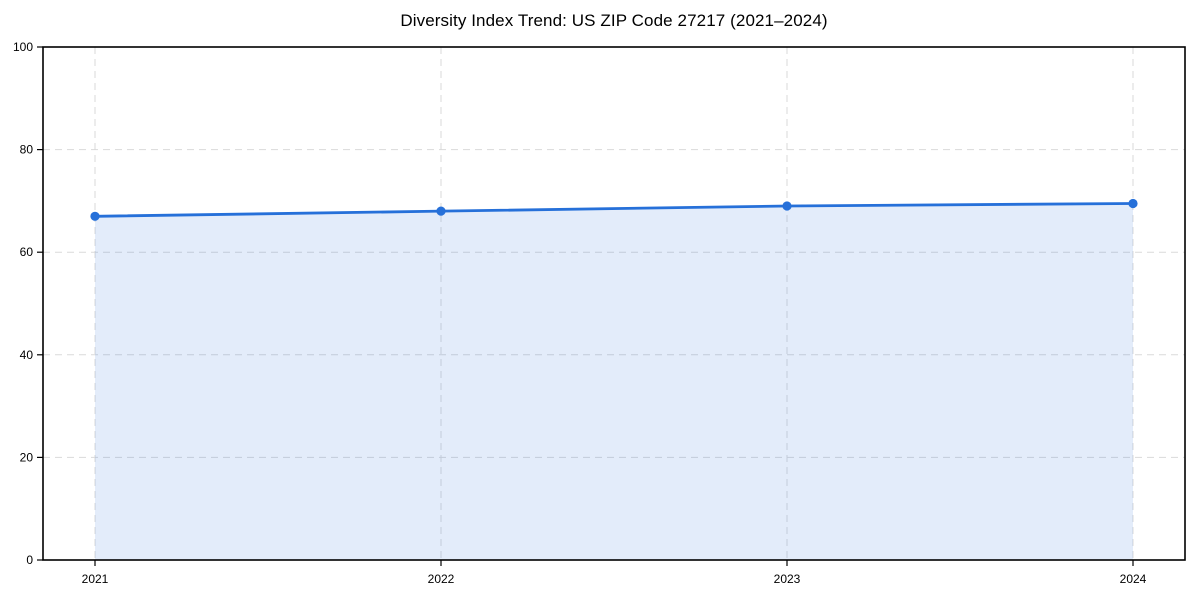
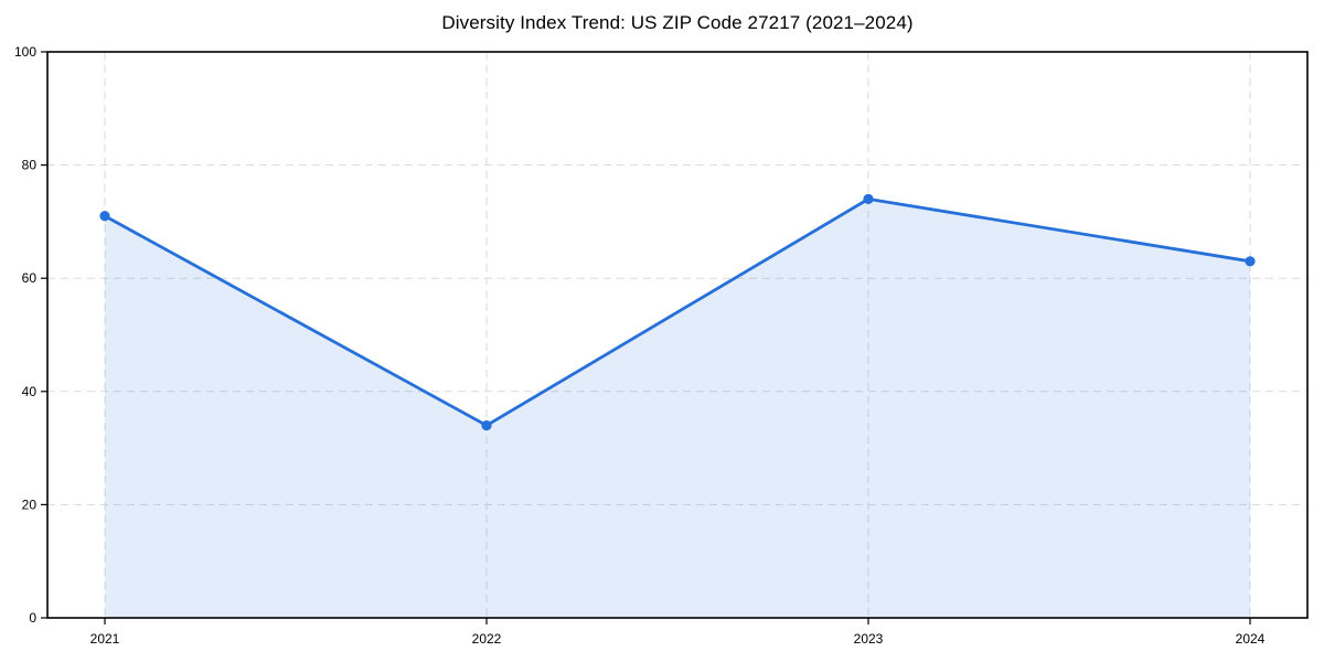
2021: 67 -> 71
2022: 68 -> 34
2023: 69 -> 74
2024: 70 -> 63
